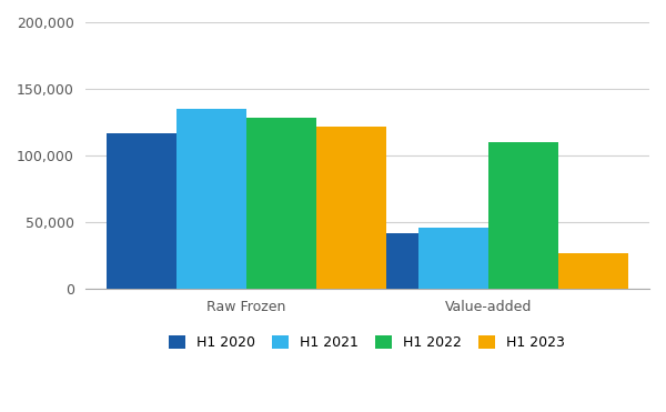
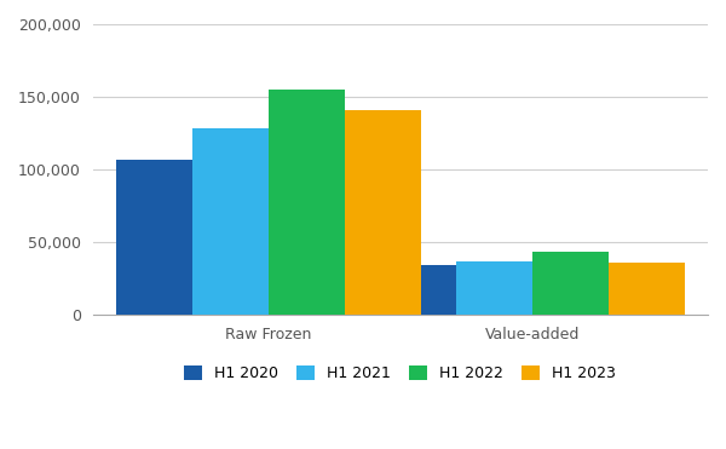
H1 2020/Raw Frozen: 117,000 -> 107,000
H1 2021/Raw Frozen: 135,000 -> 128,000
H1 2022/Raw Frozen: 128,000 -> 155,000
H1 2023/Raw Frozen: 122,000 -> 141,000
H1 2020/Value-added: 42,000 -> 34,000
H1 2021/Value-added: 46,000 -> 36,000
H1 2022/Value-added: 110,000 -> 43,000
H1 2023/Value-added: 27,000 -> 36,000
